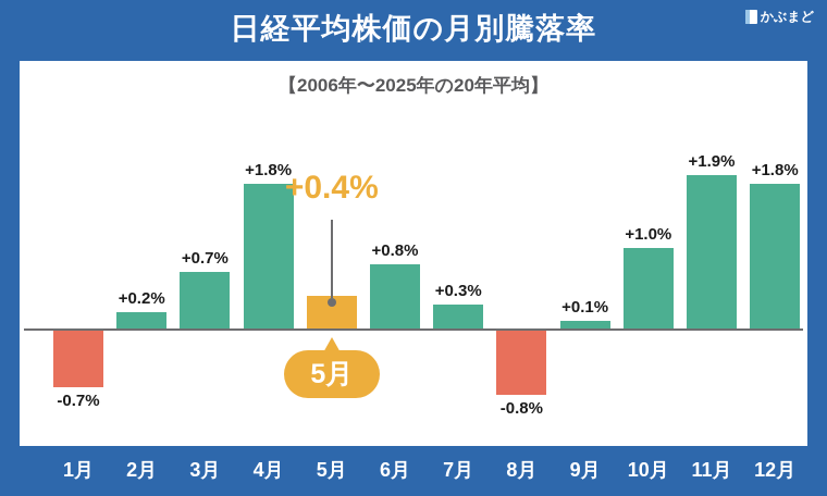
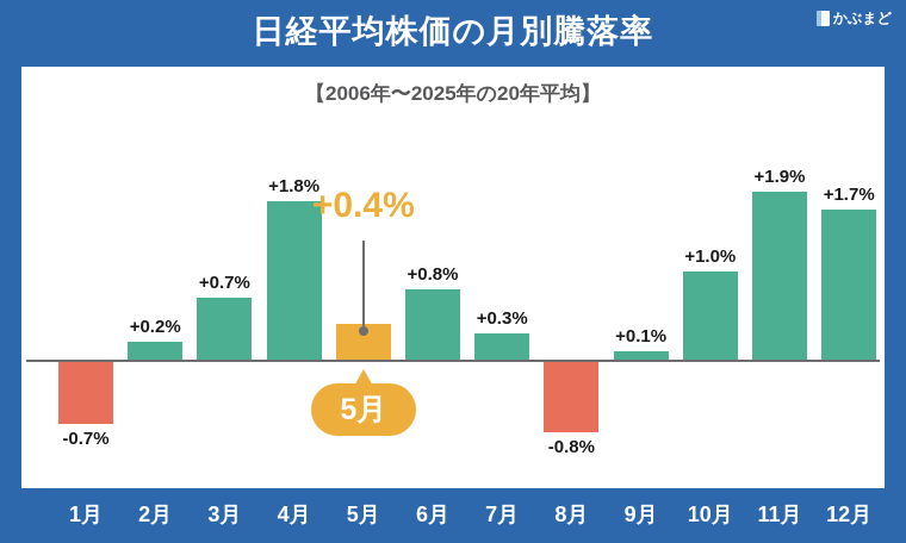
12月: +1.8% -> +1.7%
